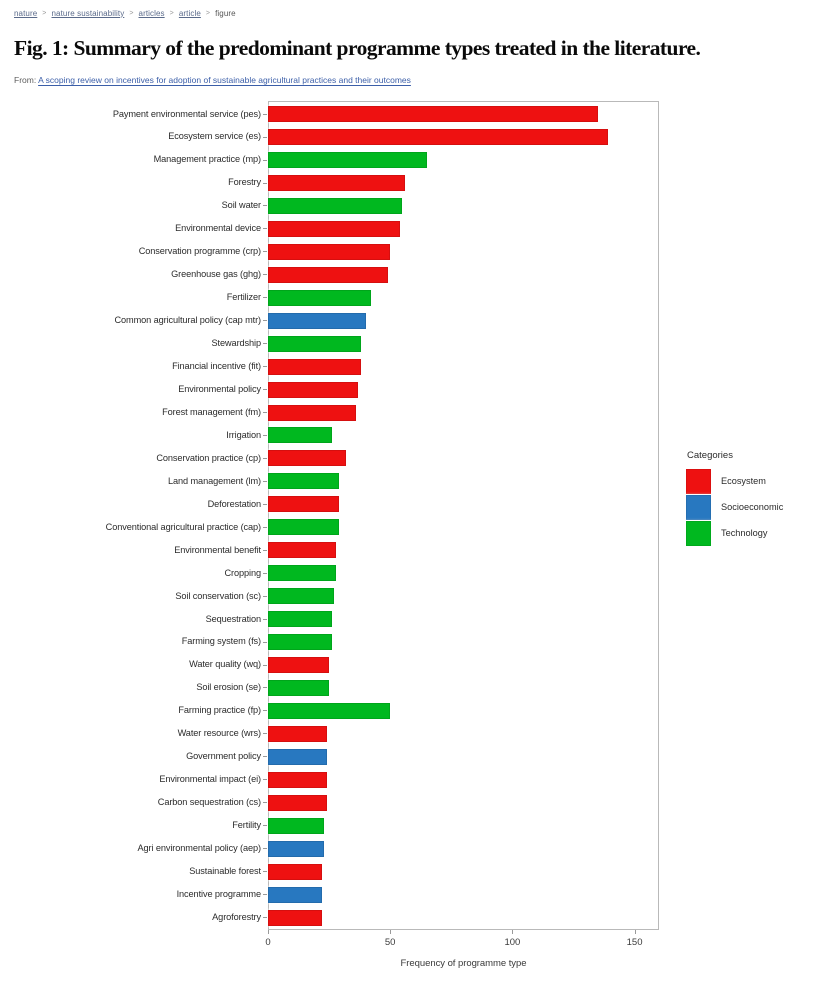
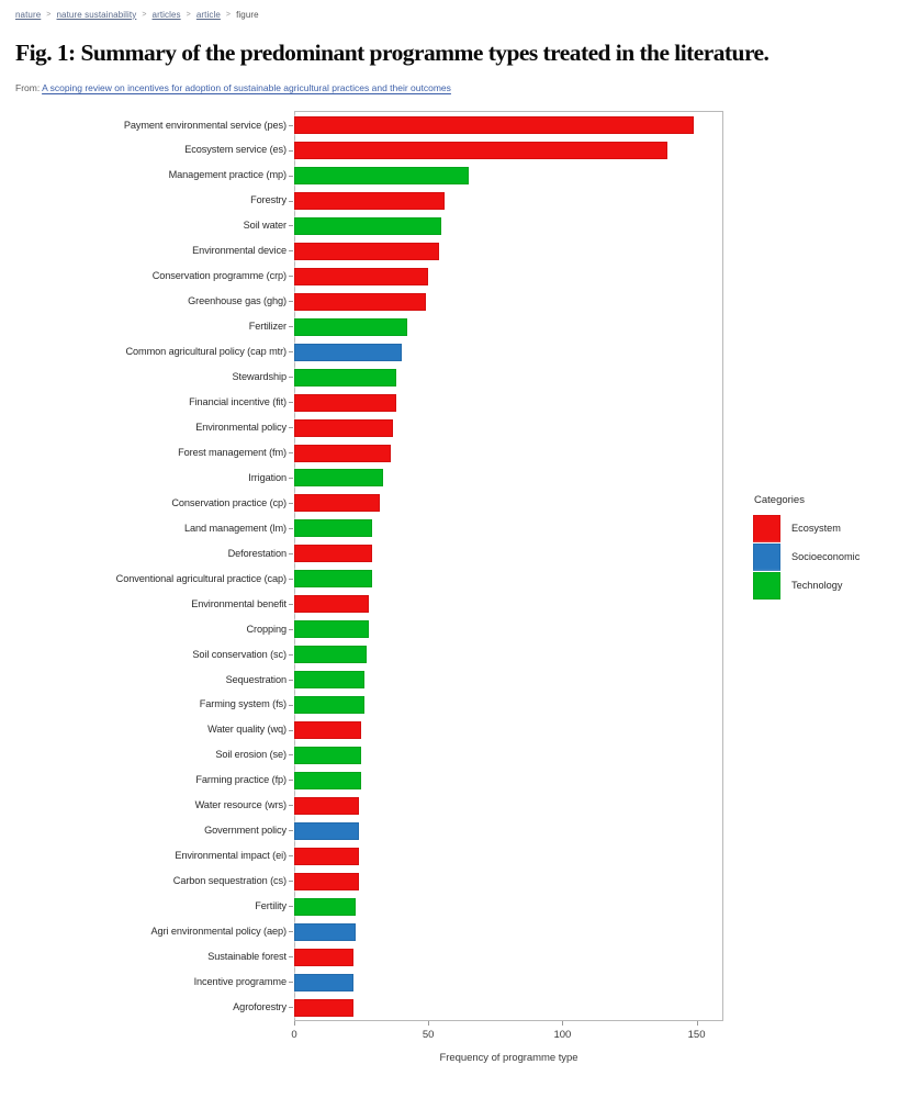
Payment environmental service (pes): 135 -> 149
Irrigation: 26 -> 33
Farming practice (fp): 50 -> 25
